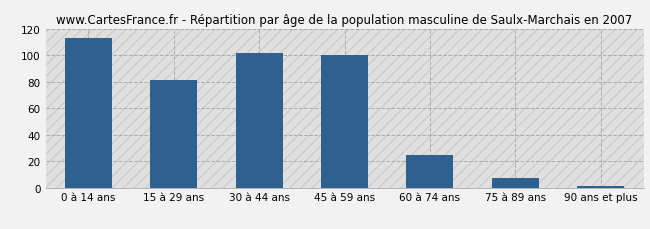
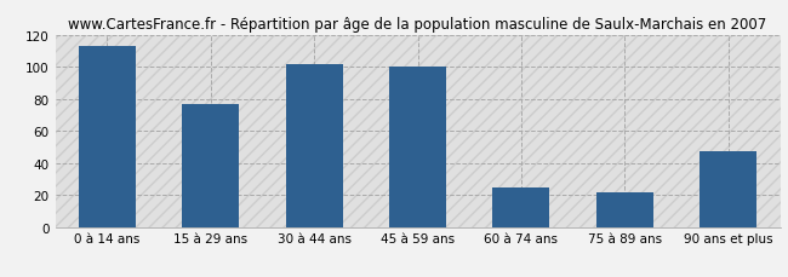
15 à 29 ans: 81 -> 77
75 à 89 ans: 7 -> 22
90 ans et plus: 1 -> 47
